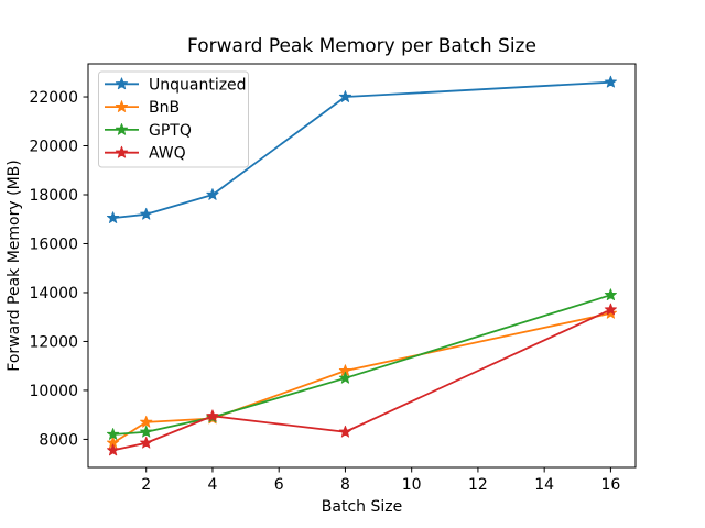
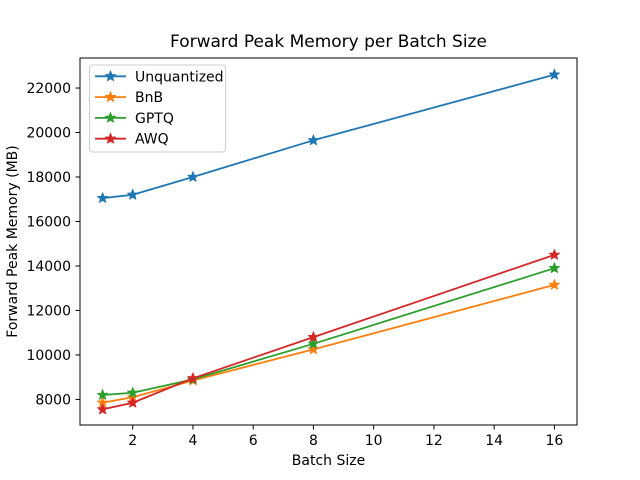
BnB/2: 8700 -> 8100
Unquantized/8: 22000 -> 19600
BnB/8: 10800 -> 10200
AWQ/8: 8300 -> 10800
AWQ/16: 13300 -> 14500
